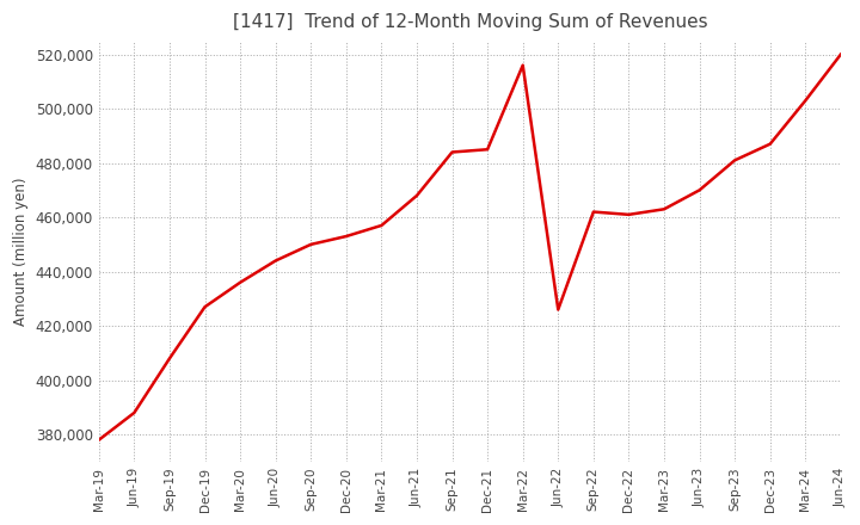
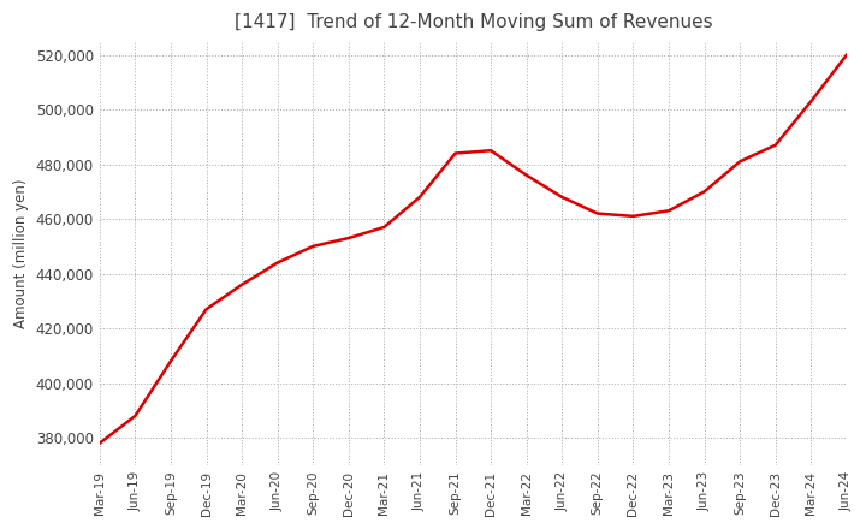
Mar-22: 516,000 -> 476,000
Jun-22: 426,000 -> 468,000
